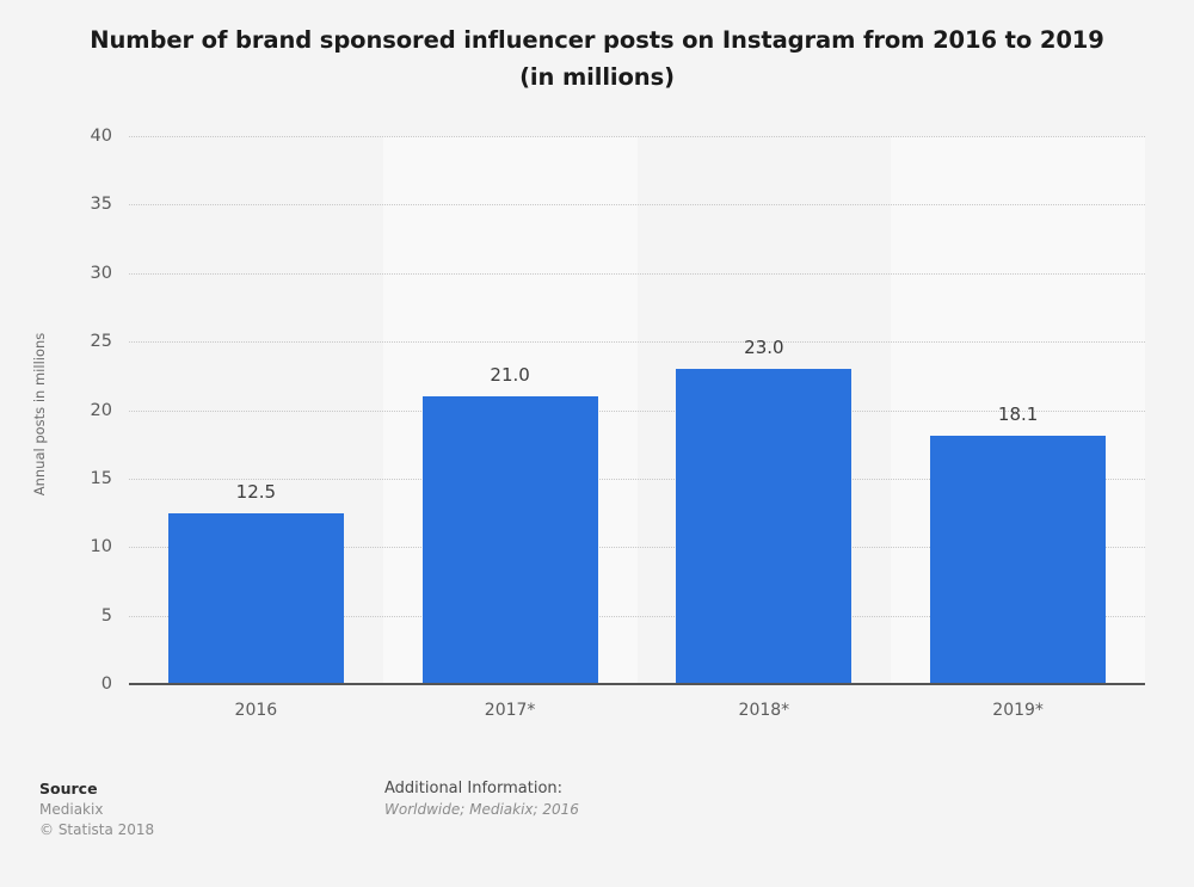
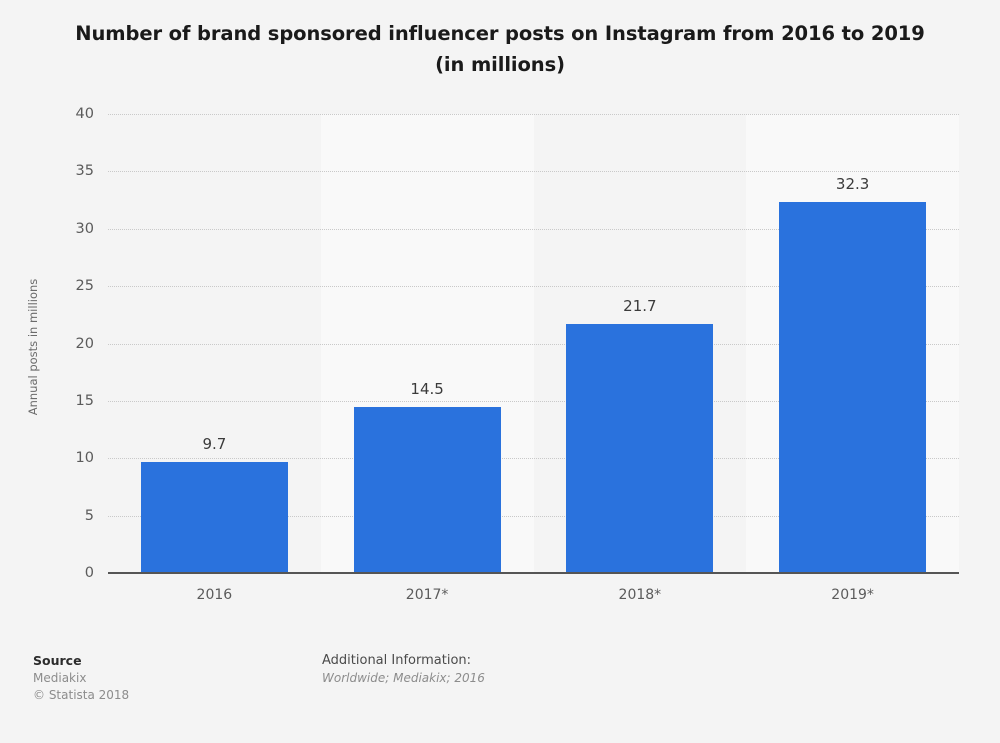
2016: 12.5 -> 9.7
2017*: 21.0 -> 14.5
2018*: 23.0 -> 21.7
2019*: 18.1 -> 32.3
